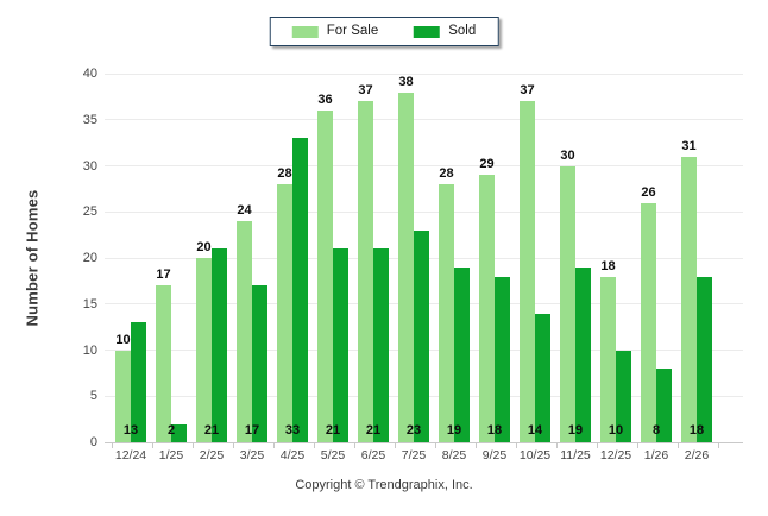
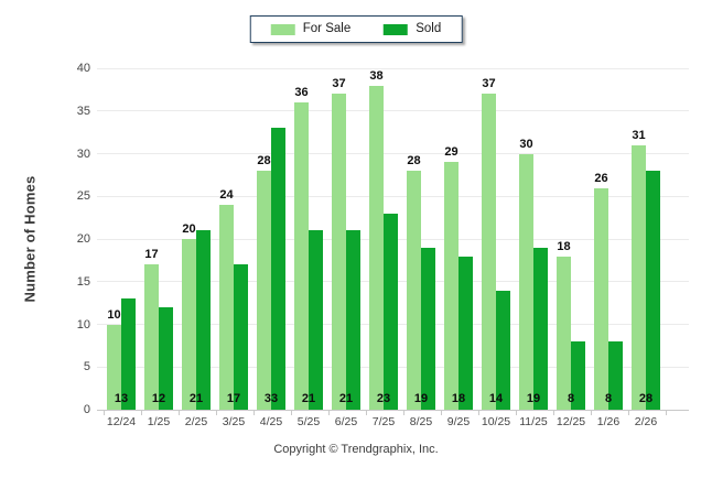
Sold/1/25: 2 -> 12
Sold/12/25: 10 -> 8
Sold/2/26: 18 -> 28
